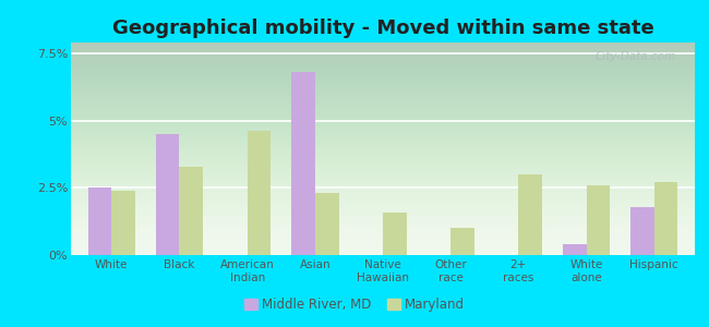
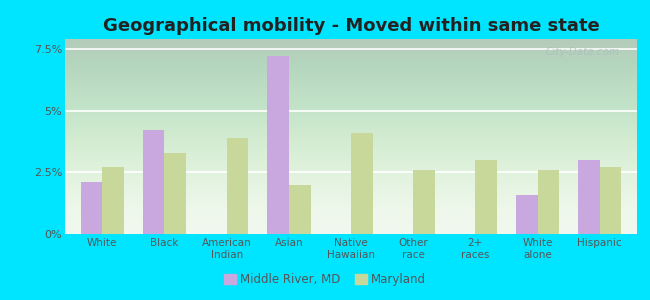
Middle River, MD/White: 2.5% -> 2.1%
Maryland/White: 2.4% -> 2.7%
Middle River, MD/Black: 4.5% -> 4.2%
Maryland/American Indian: 4.6% -> 3.9%
Middle River, MD/Asian: 6.8% -> 7.2%
Maryland/Asian: 2.3% -> 2.0%
Maryland/Native Hawaiian: 1.6% -> 4.1%
Maryland/Other race: 1.0% -> 2.6%
Middle River, MD/White alone: 0.4% -> 1.6%
Middle River, MD/Hispanic: 1.8% -> 3.0%
